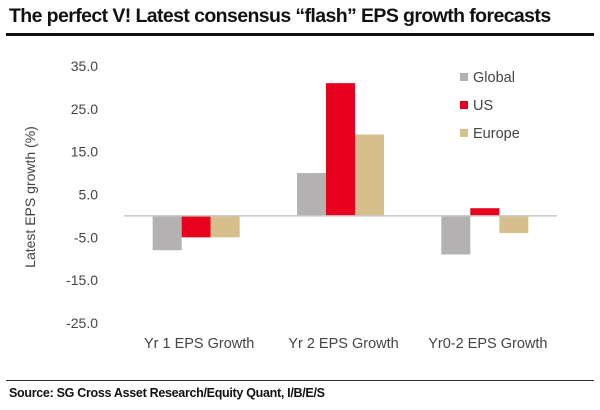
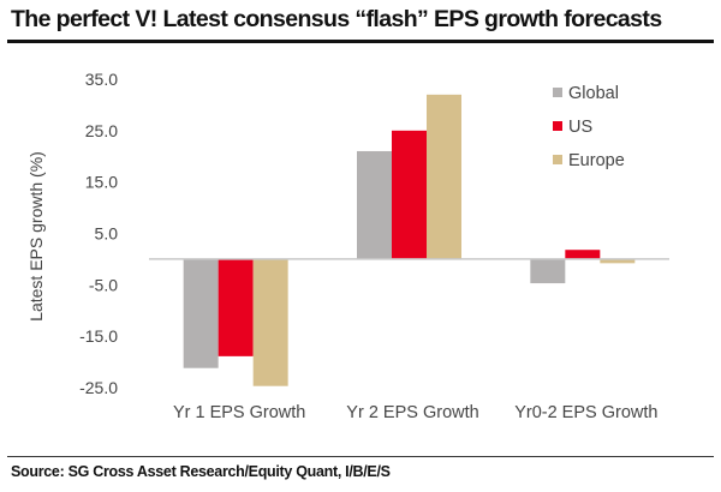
Global/Yr 1 EPS Growth: -8 -> -21
US/Yr 1 EPS Growth: -5 -> -19
Europe/Yr 1 EPS Growth: -5 -> -25
Global/Yr 2 EPS Growth: 10 -> 21
US/Yr 2 EPS Growth: 31 -> 25
Europe/Yr 2 EPS Growth: 19 -> 32
Global/Yr0-2 EPS Growth: -9 -> -5
Europe/Yr0-2 EPS Growth: -4 -> -1
